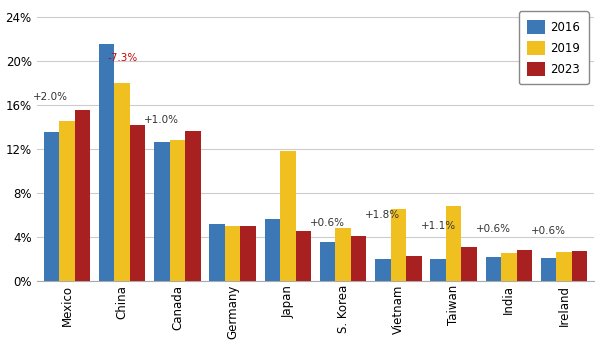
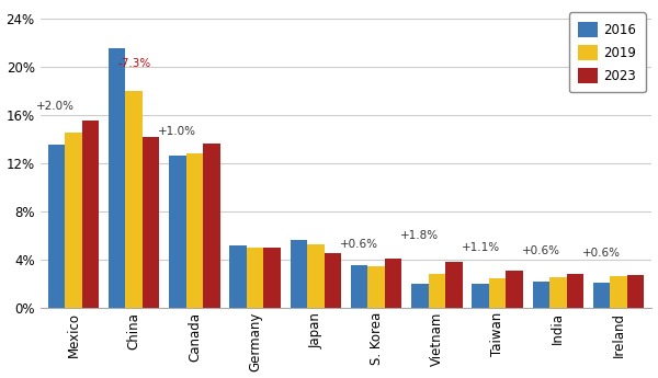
2019/Japan: 11.8% -> 5.3%
2019/S. Korea: 4.8% -> 3.4%
2019/Vietnam: 6.5% -> 2.8%
2023/Vietnam: 2.3% -> 3.8%
2019/Taiwan: 6.8% -> 2.4%
